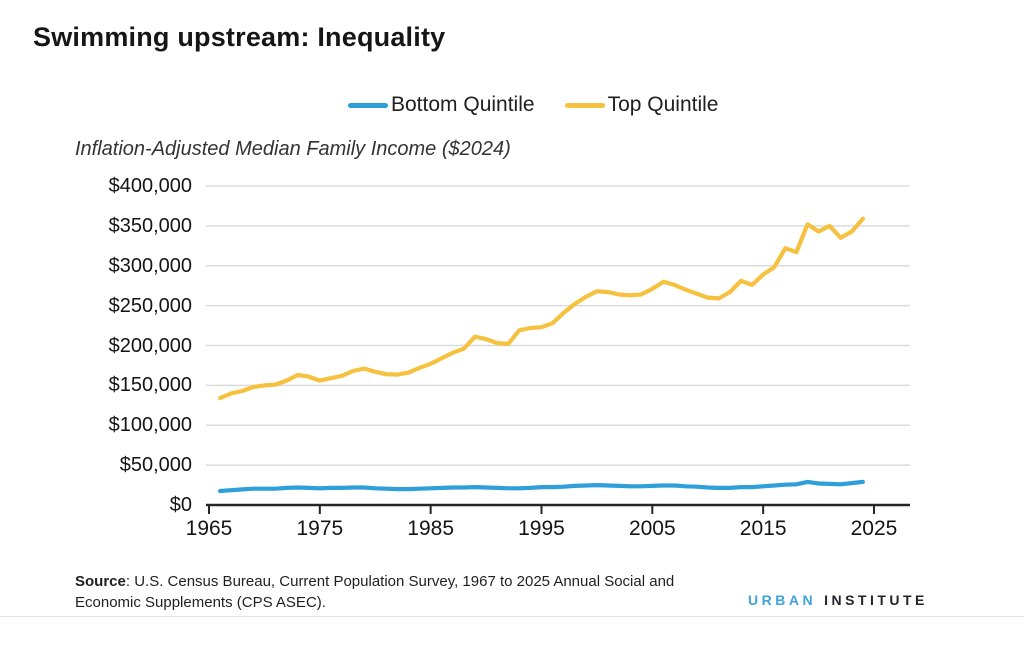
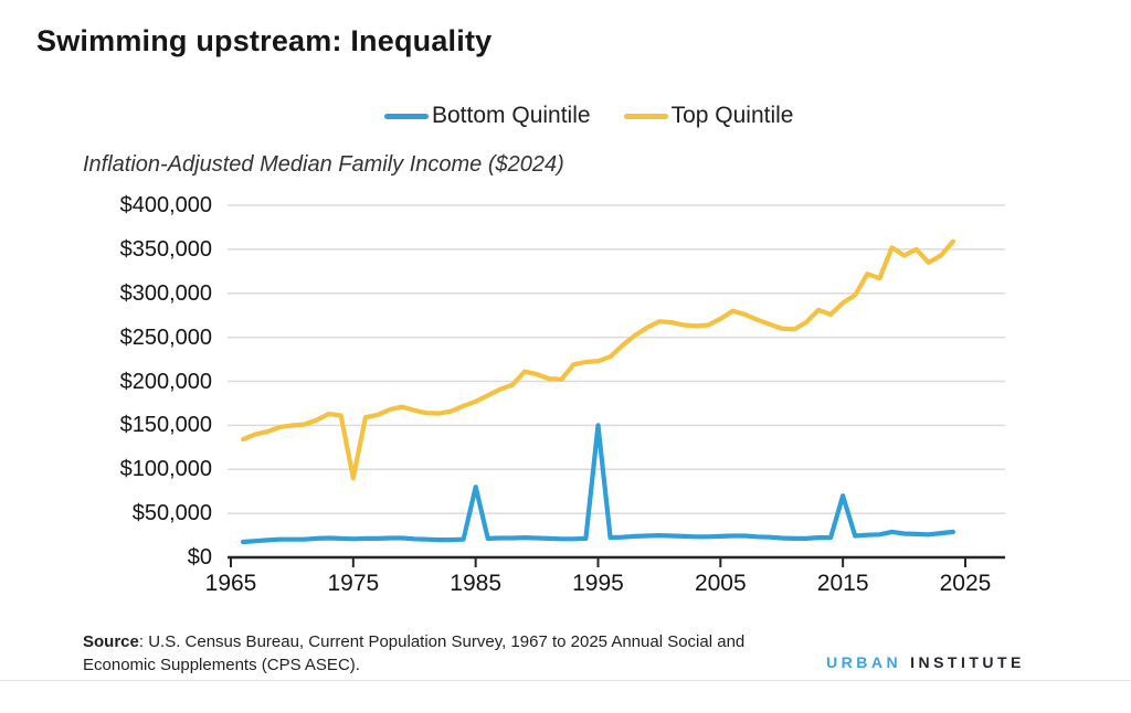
Top Quintile/1975: $160000 -> $90000
Bottom Quintile/1985: $20000 -> $80000
Bottom Quintile/1995: $20000 -> $150000
Bottom Quintile/2015: $20000 -> $70000
